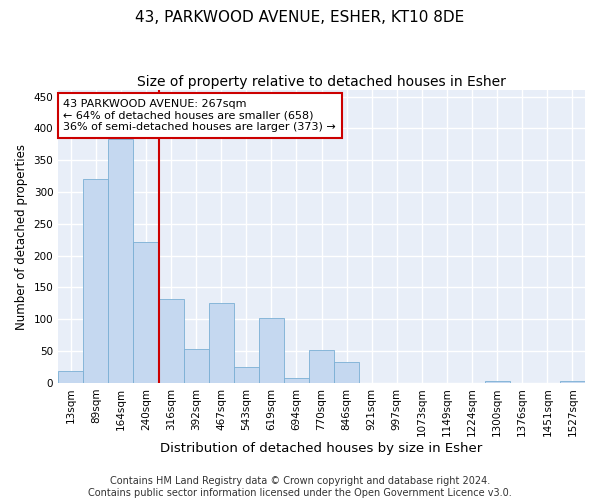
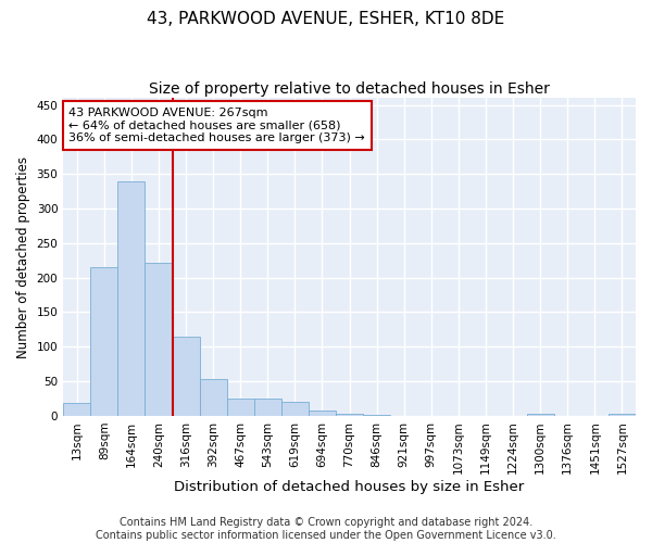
89sqm: 320 -> 215
164sqm: 384 -> 340
316sqm: 132 -> 114
467sqm: 126 -> 25
619sqm: 102 -> 20
770sqm: 52 -> 3
846sqm: 32 -> 1
